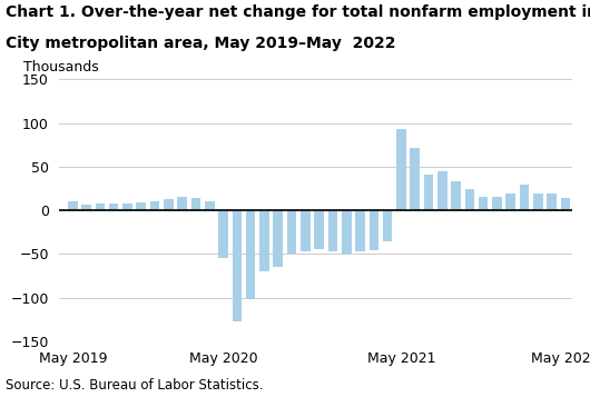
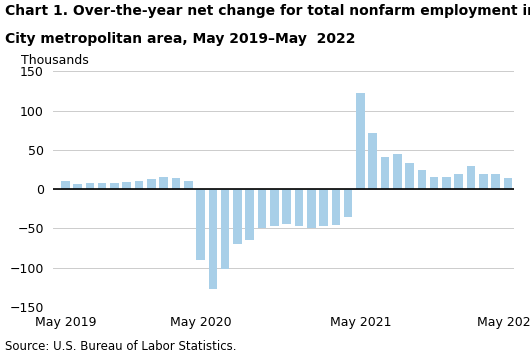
May 2020: -55 -> -90
May 2021: 93 -> 122
